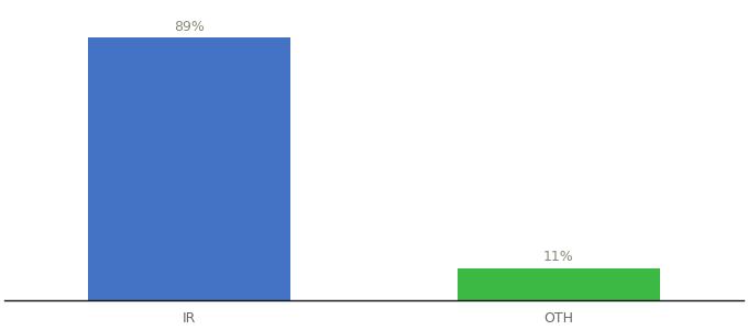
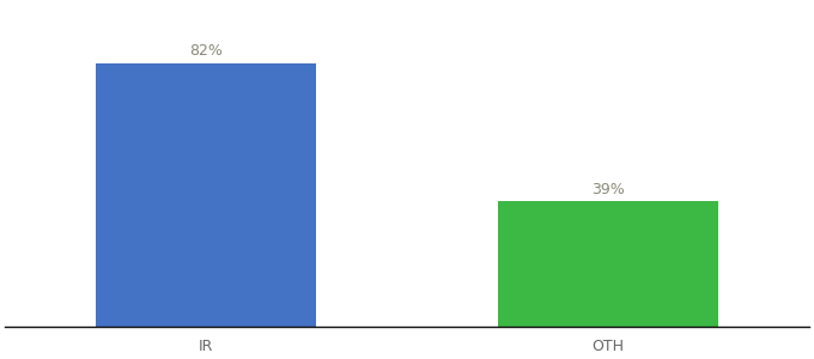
IR: 89% -> 82%
OTH: 11% -> 39%
